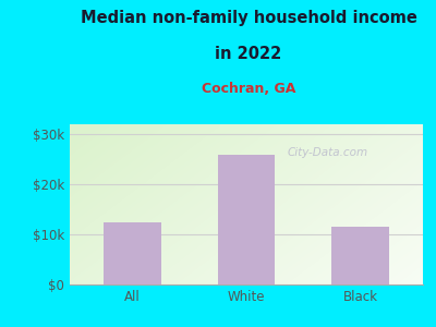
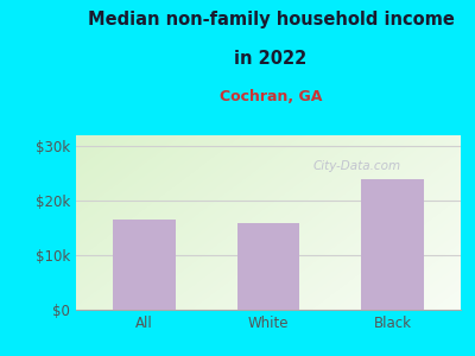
All: $12.5k -> $16.5k
White: $26.0k -> $16.0k
Black: $11.5k -> $24.0k
